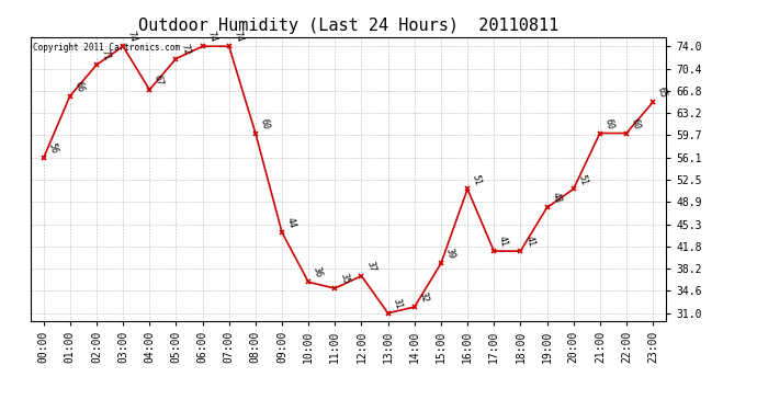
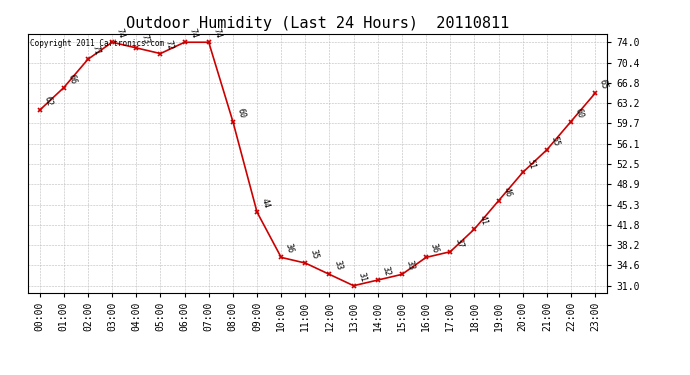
00:00: 56 -> 62
04:00: 67 -> 73
12:00: 37 -> 33
15:00: 39 -> 33
16:00: 51 -> 36
17:00: 41 -> 37
19:00: 48 -> 46
21:00: 60 -> 55
